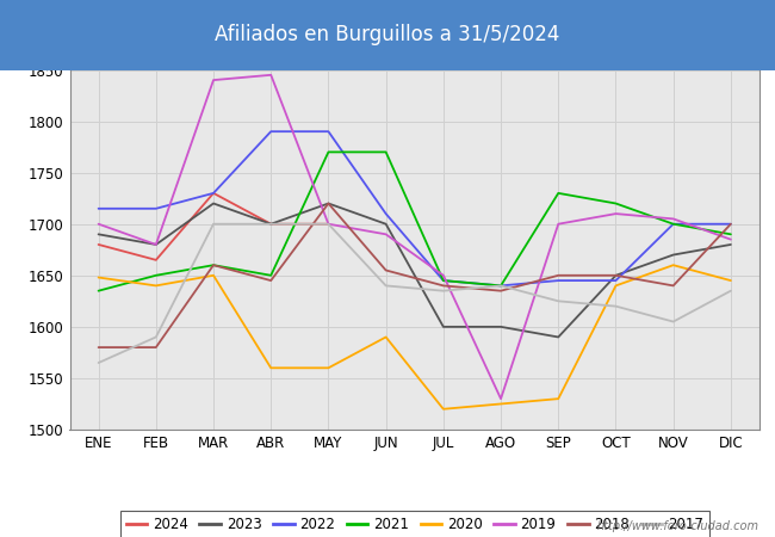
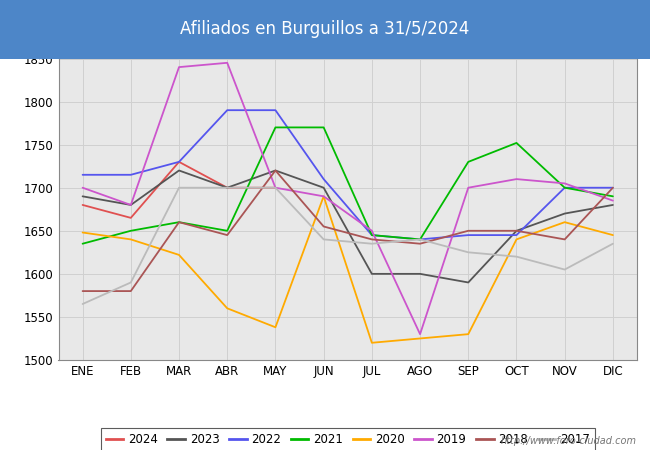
2020/MAR: 1650 -> 1622
2020/MAY: 1560 -> 1538
2020/JUN: 1590 -> 1690
2021/OCT: 1720 -> 1752
